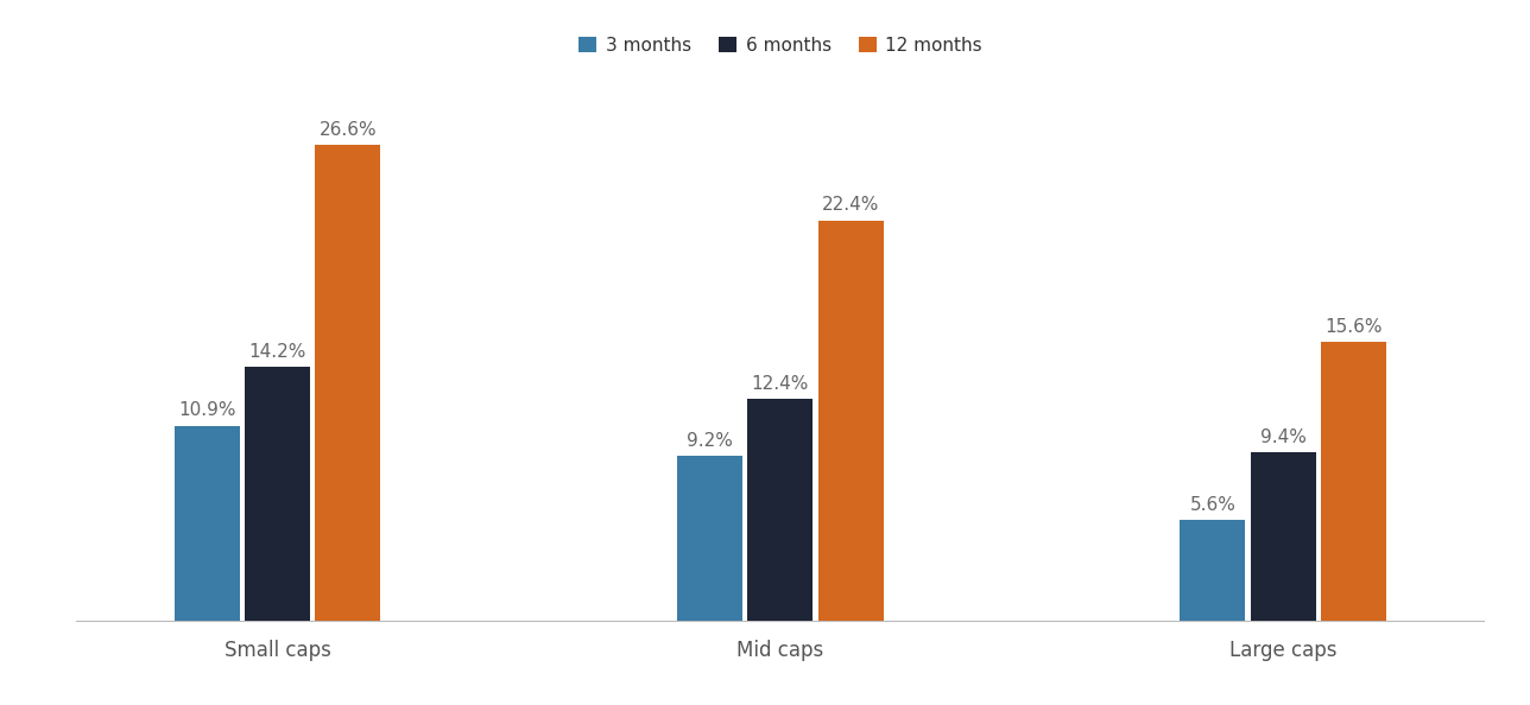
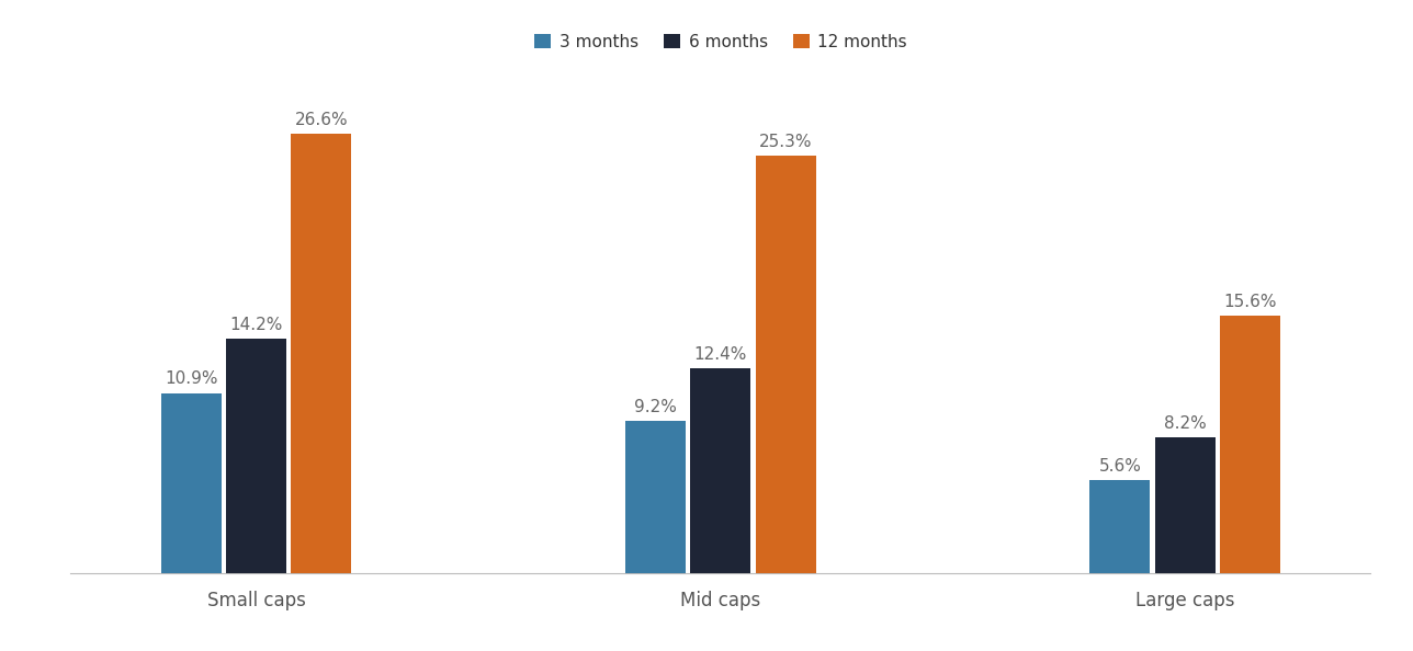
12 months/Mid caps: 22.4% -> 25.3%
6 months/Large caps: 9.4% -> 8.2%
